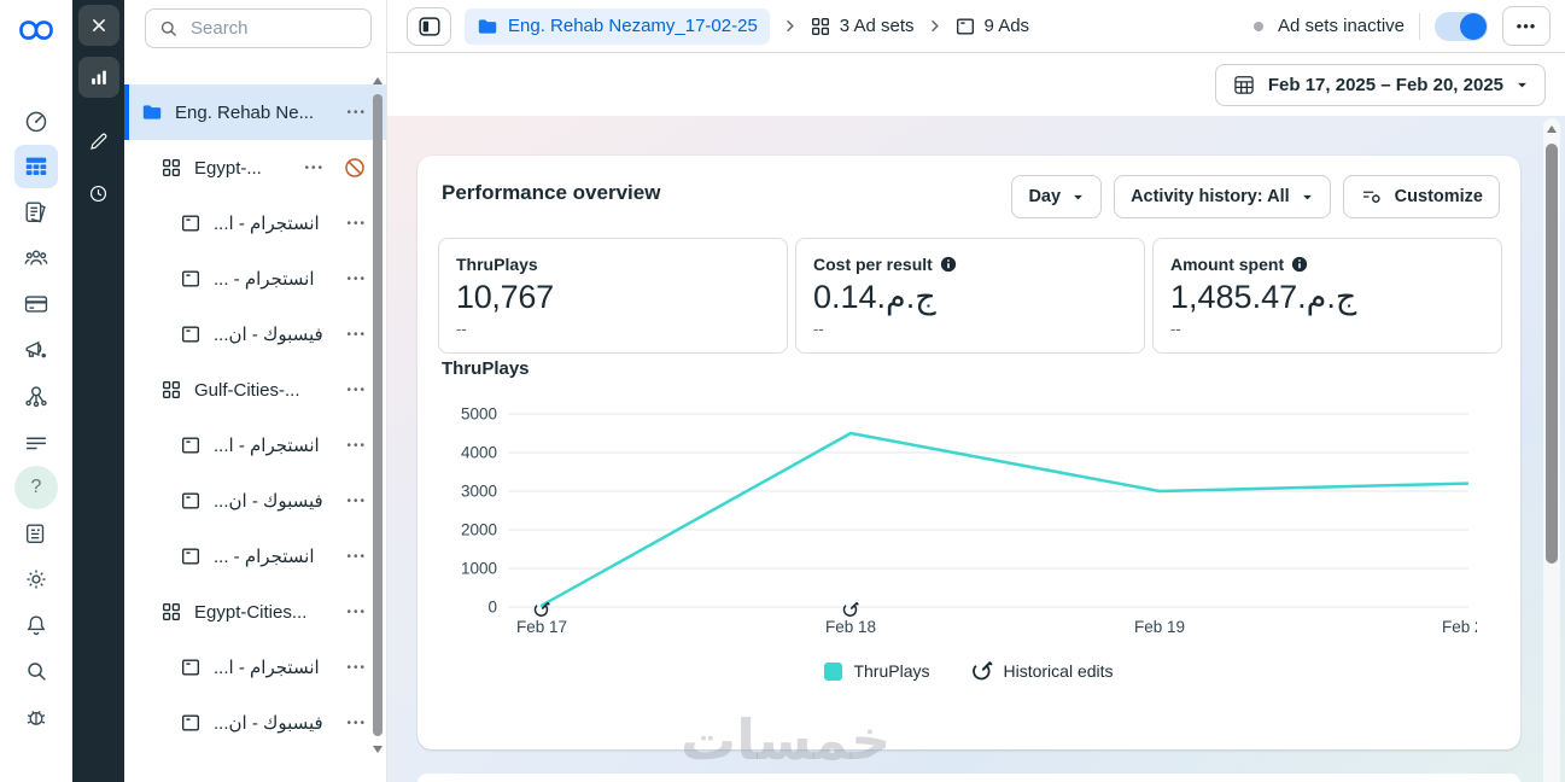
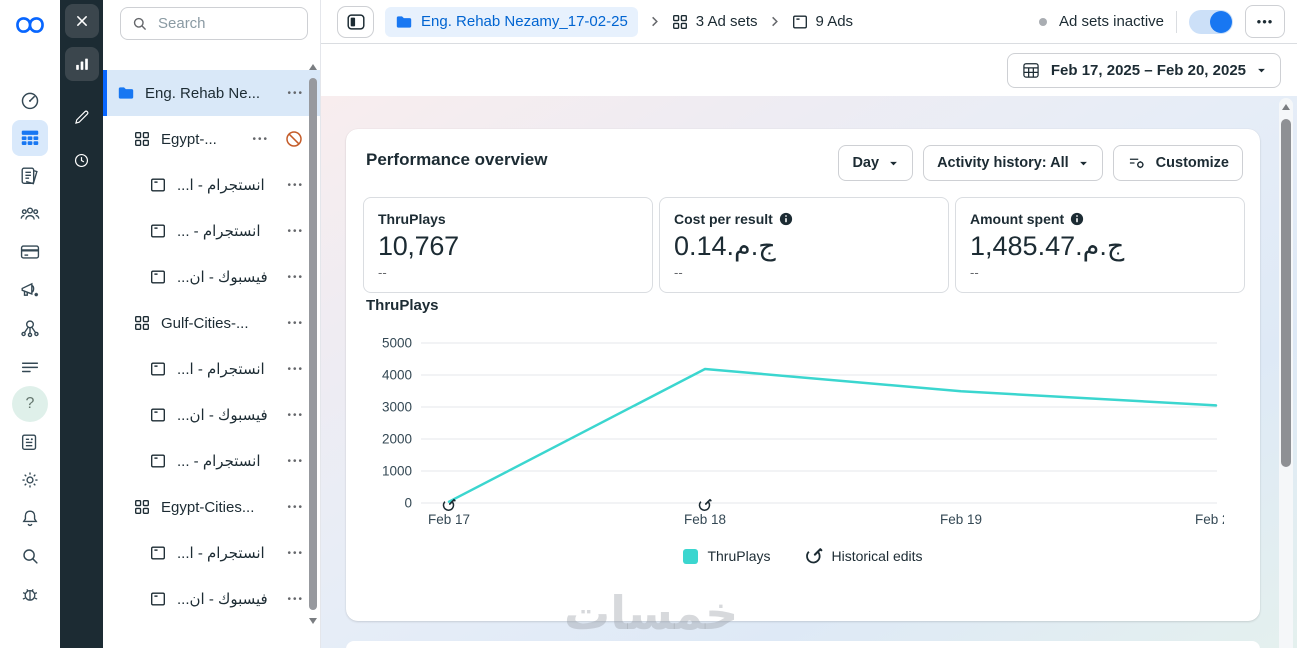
Feb 18: 4500 -> 4200
Feb 19: 3000 -> 3500
Feb 20: 3200 -> 3000
